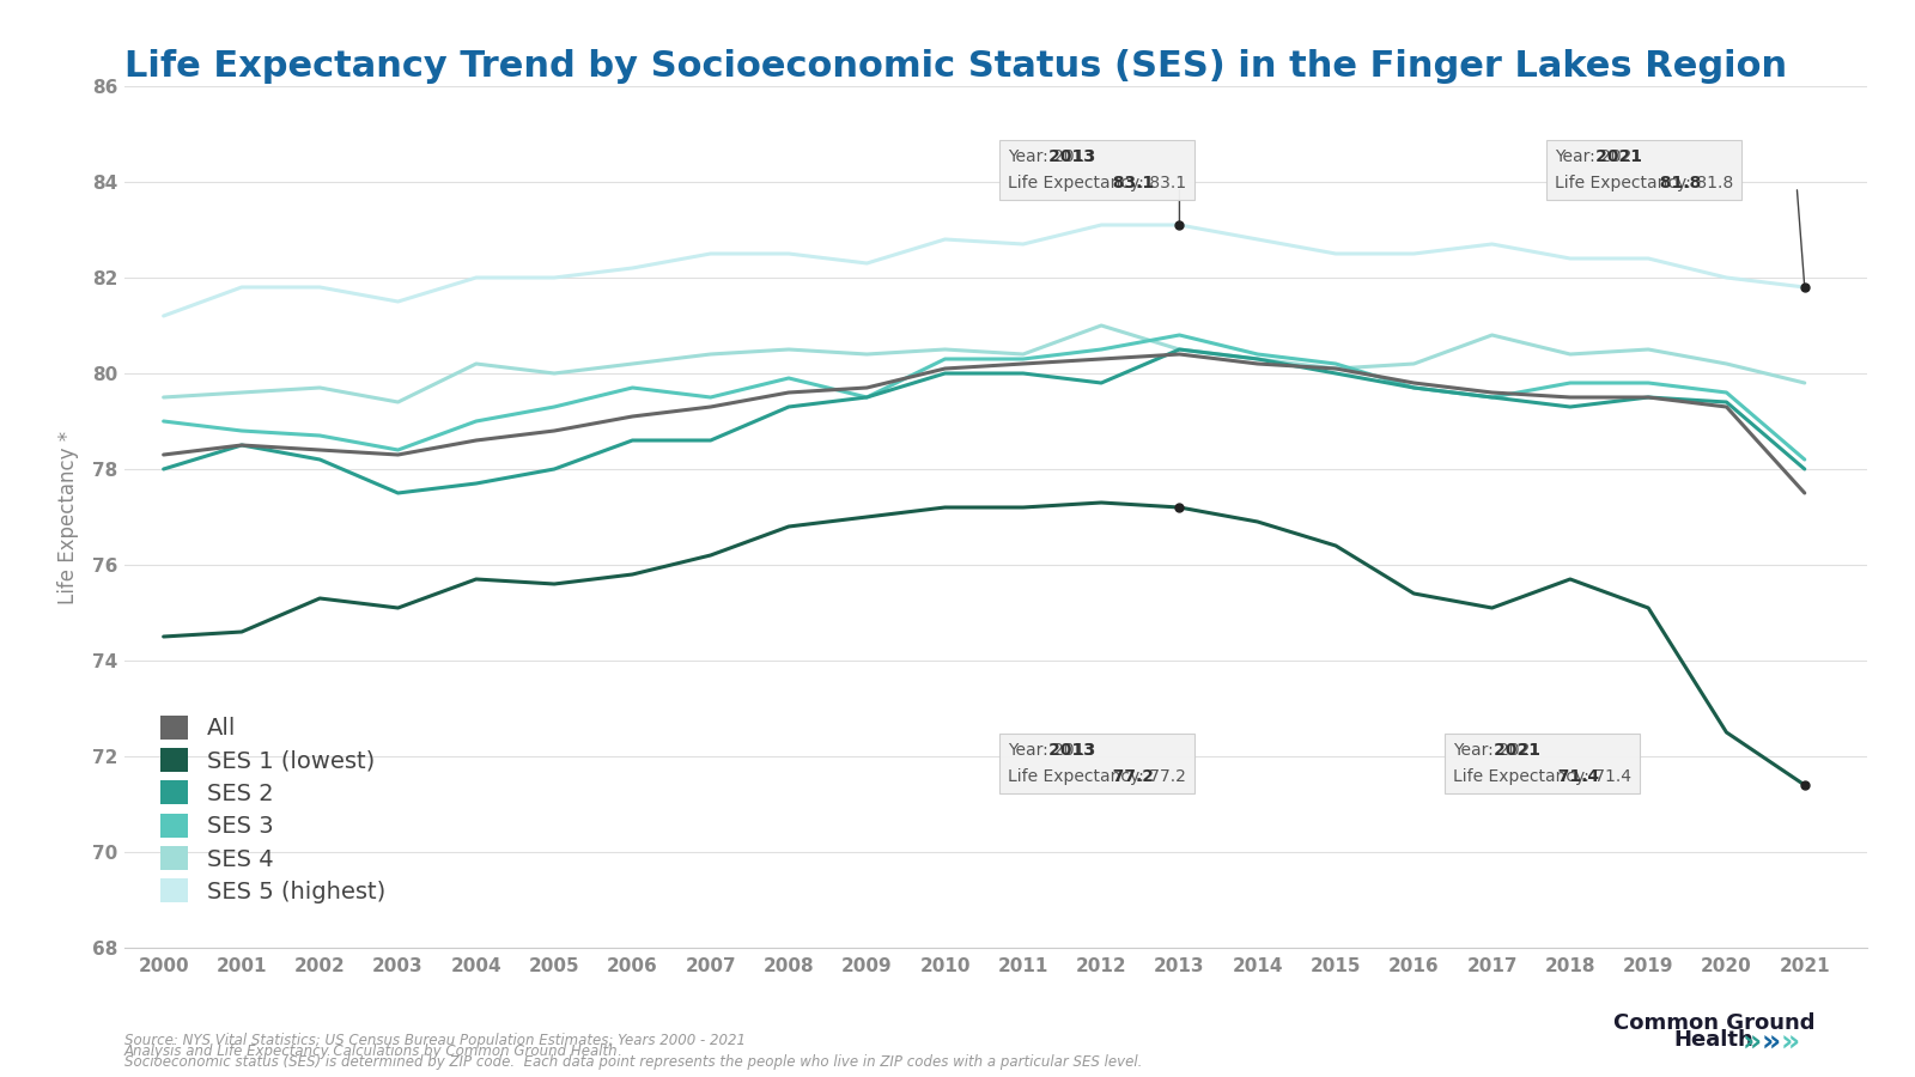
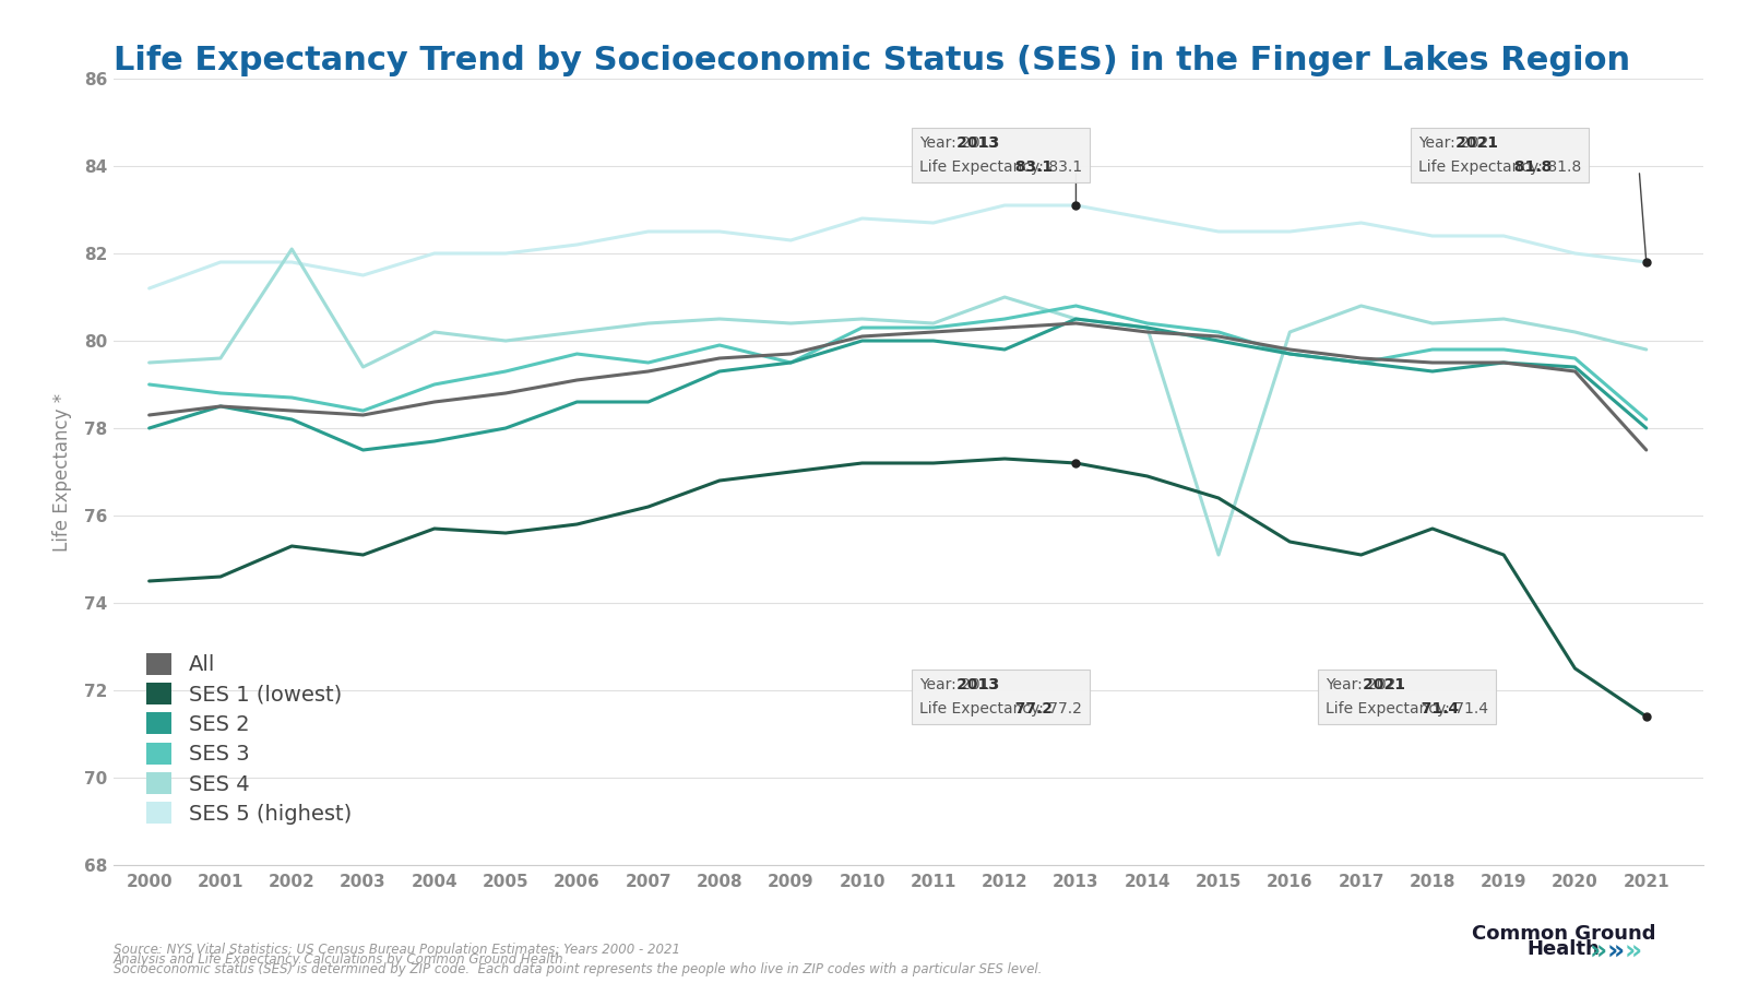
SES 4/2002: 79.7 -> 82.1
SES 4/2015: 80.1 -> 75.1
